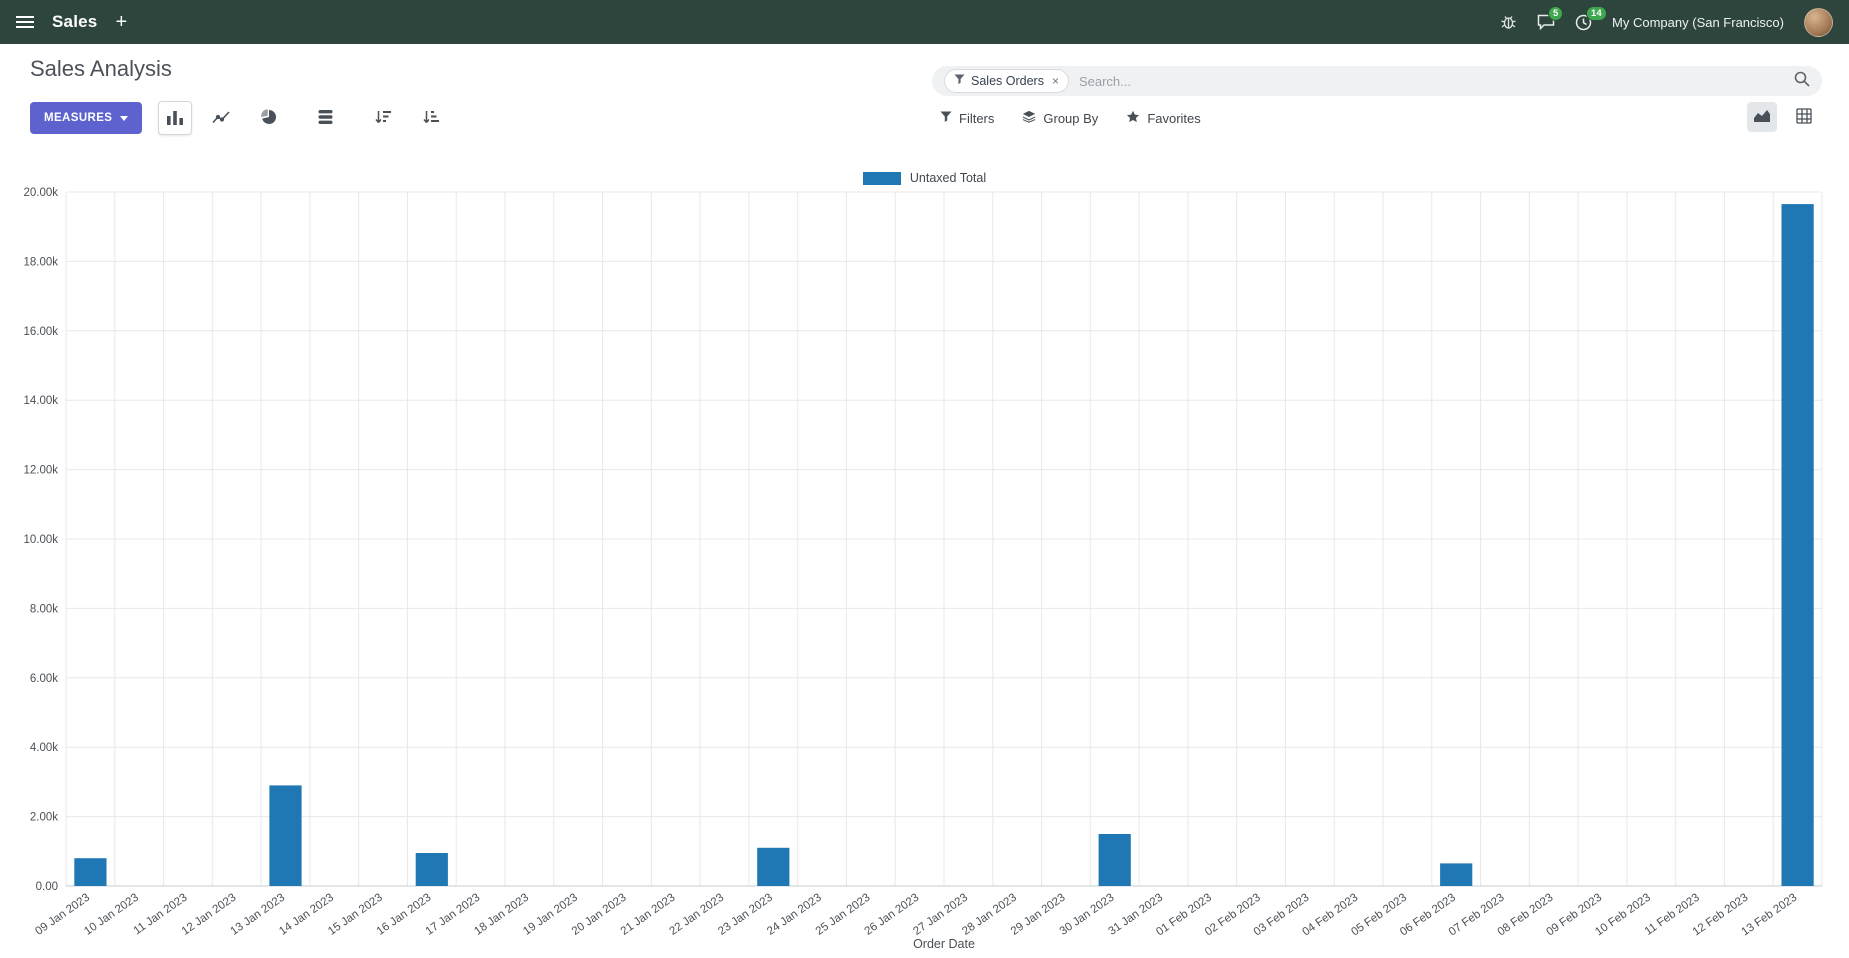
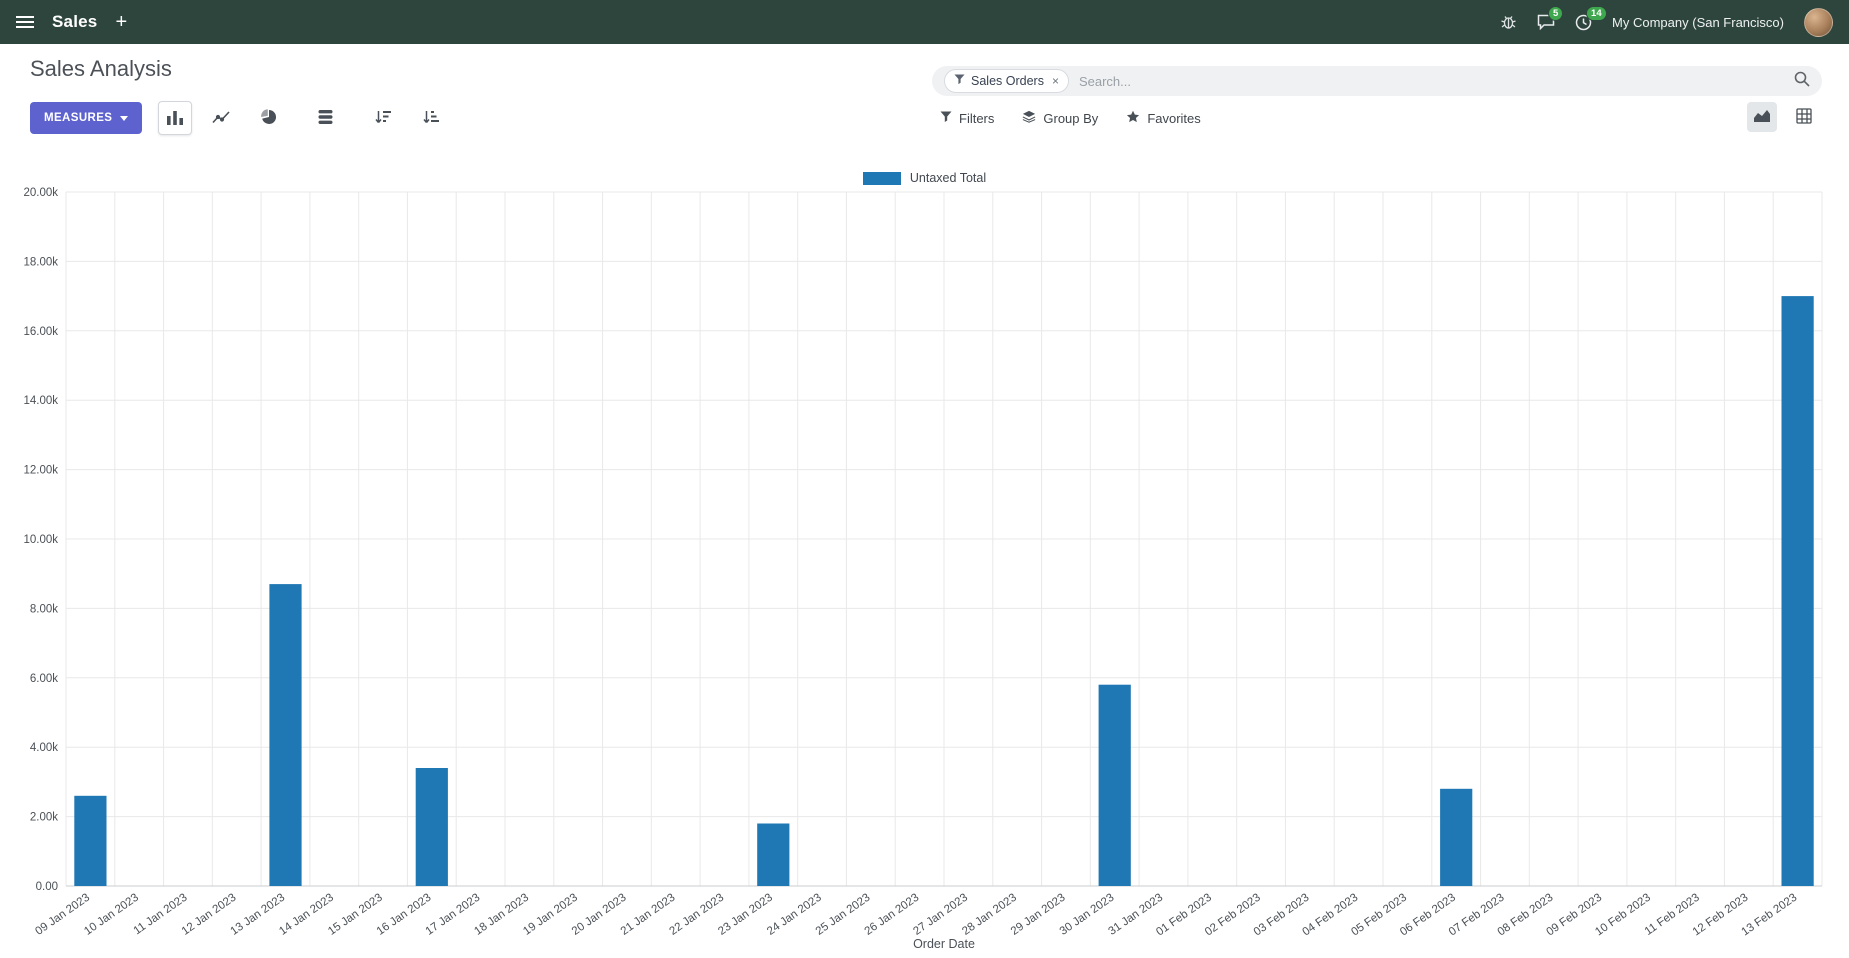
09 Jan 2023: 0.8k -> 2.6k
13 Jan 2023: 2.9k -> 8.7k
16 Jan 2023: 1.0k -> 3.4k
23 Jan 2023: 1.1k -> 1.8k
30 Jan 2023: 1.5k -> 5.8k
06 Feb 2023: 0.6k -> 2.8k
13 Feb 2023: 19.6k -> 17.0k
